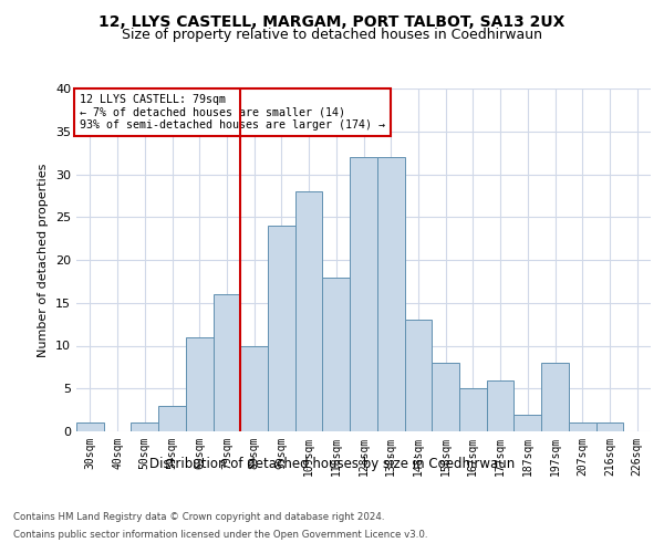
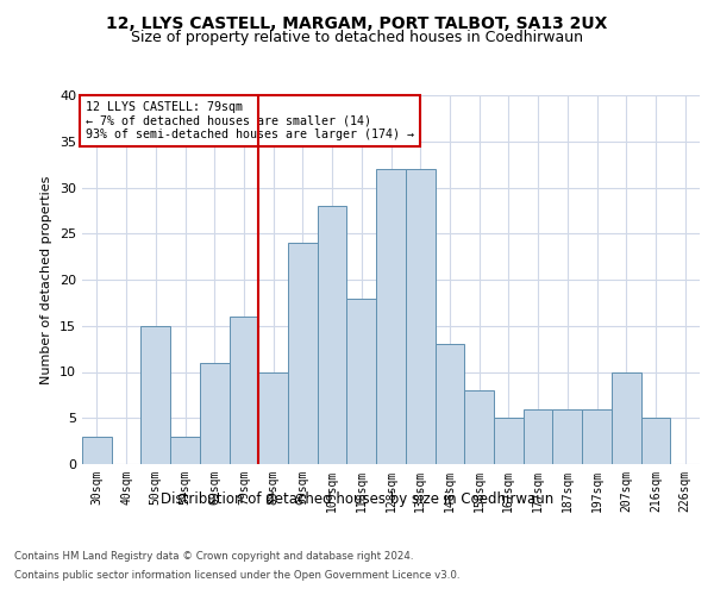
30sqm: 1 -> 3
50sqm: 1 -> 15
187sqm: 2 -> 6
197sqm: 8 -> 6
207sqm: 1 -> 10
216sqm: 1 -> 5
